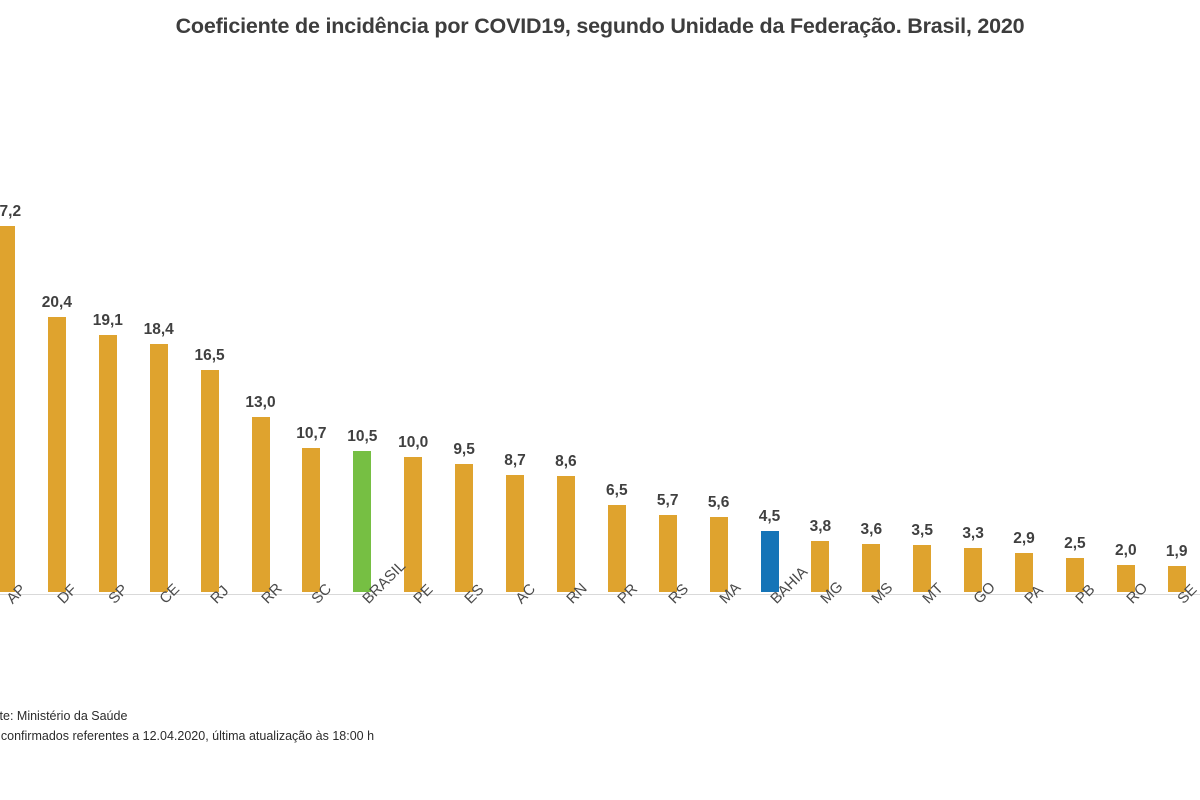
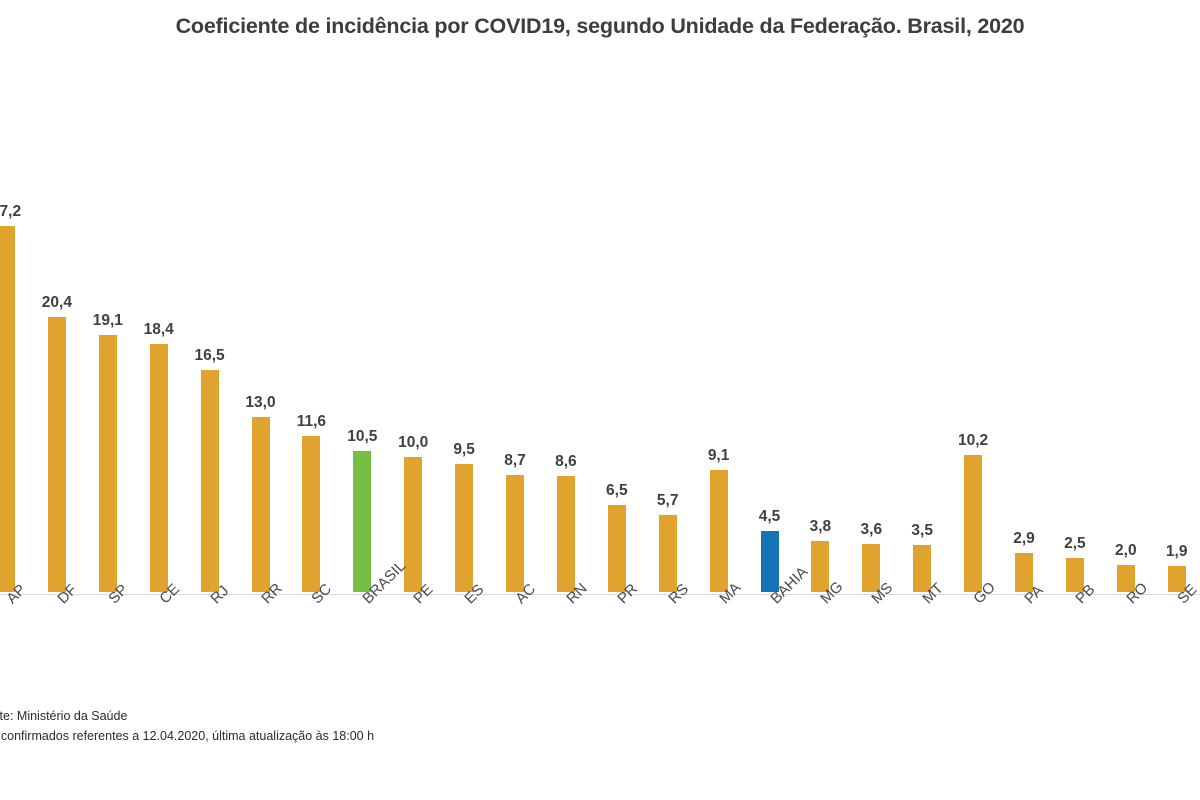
SC: 10,7 -> 11,6
MA: 5,6 -> 9,1
GO: 3,3 -> 10,2
